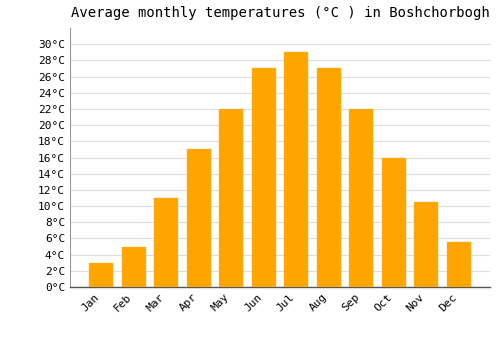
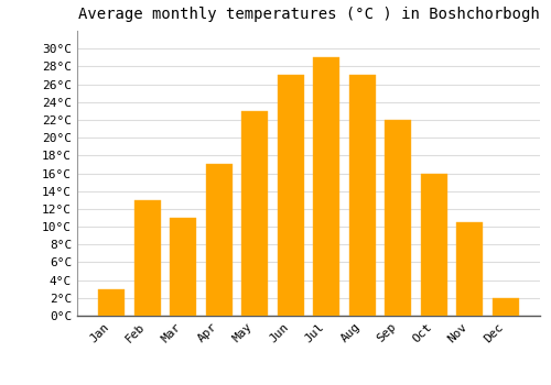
Feb: 5.0°C -> 13.0°C
May: 22.0°C -> 23.0°C
Dec: 5.5°C -> 2.0°C
